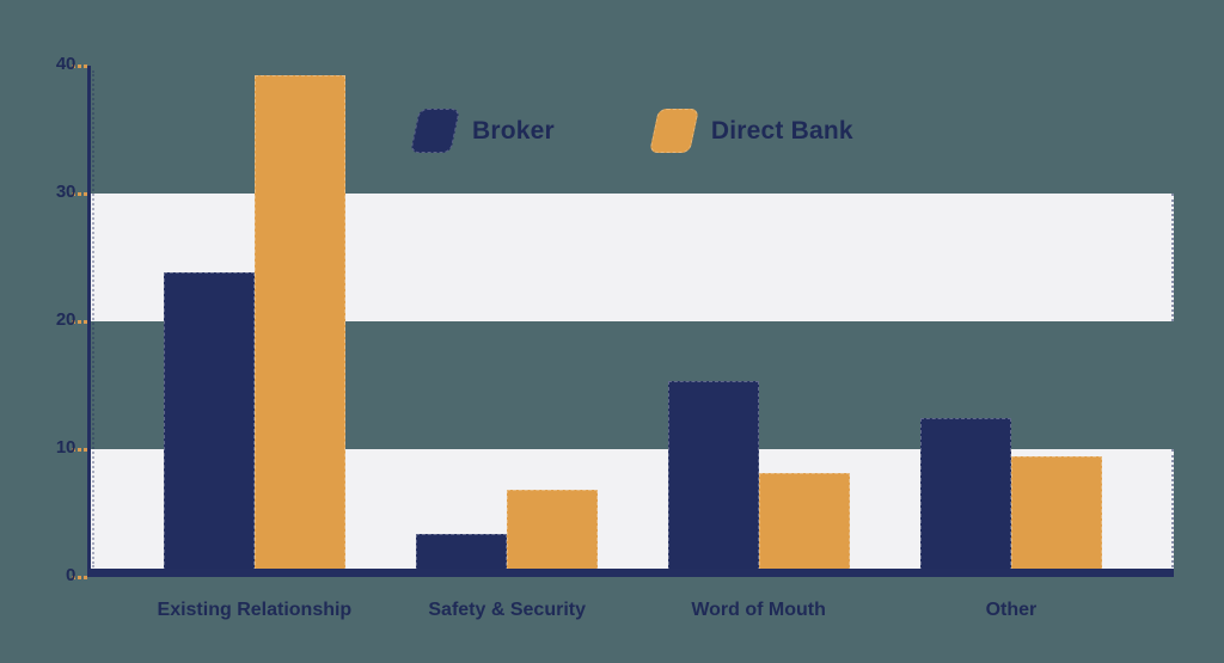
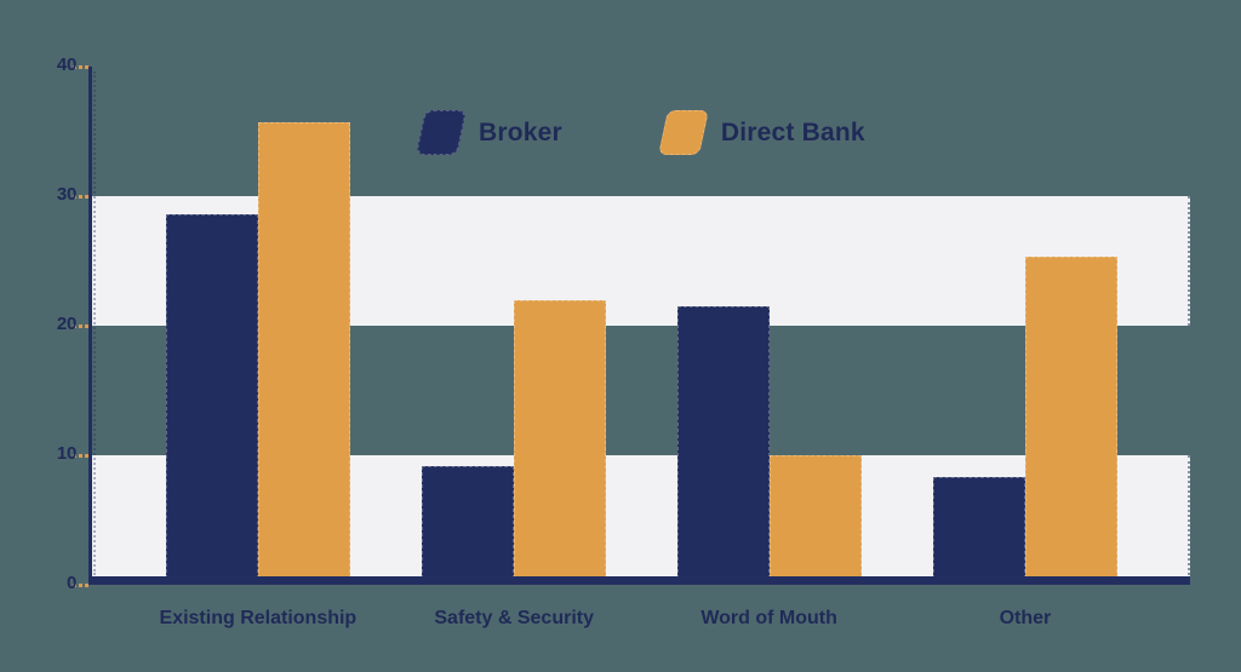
Broker/Existing Relationship: 23.8 -> 28.6
Direct Bank/Existing Relationship: 39.3 -> 35.7
Broker/Safety & Security: 3.4 -> 9.2
Direct Bank/Safety & Security: 6.8 -> 22.0
Broker/Word of Mouth: 15.3 -> 21.5
Direct Bank/Word of Mouth: 8.1 -> 10.0
Broker/Other: 12.4 -> 8.3
Direct Bank/Other: 9.4 -> 25.3
